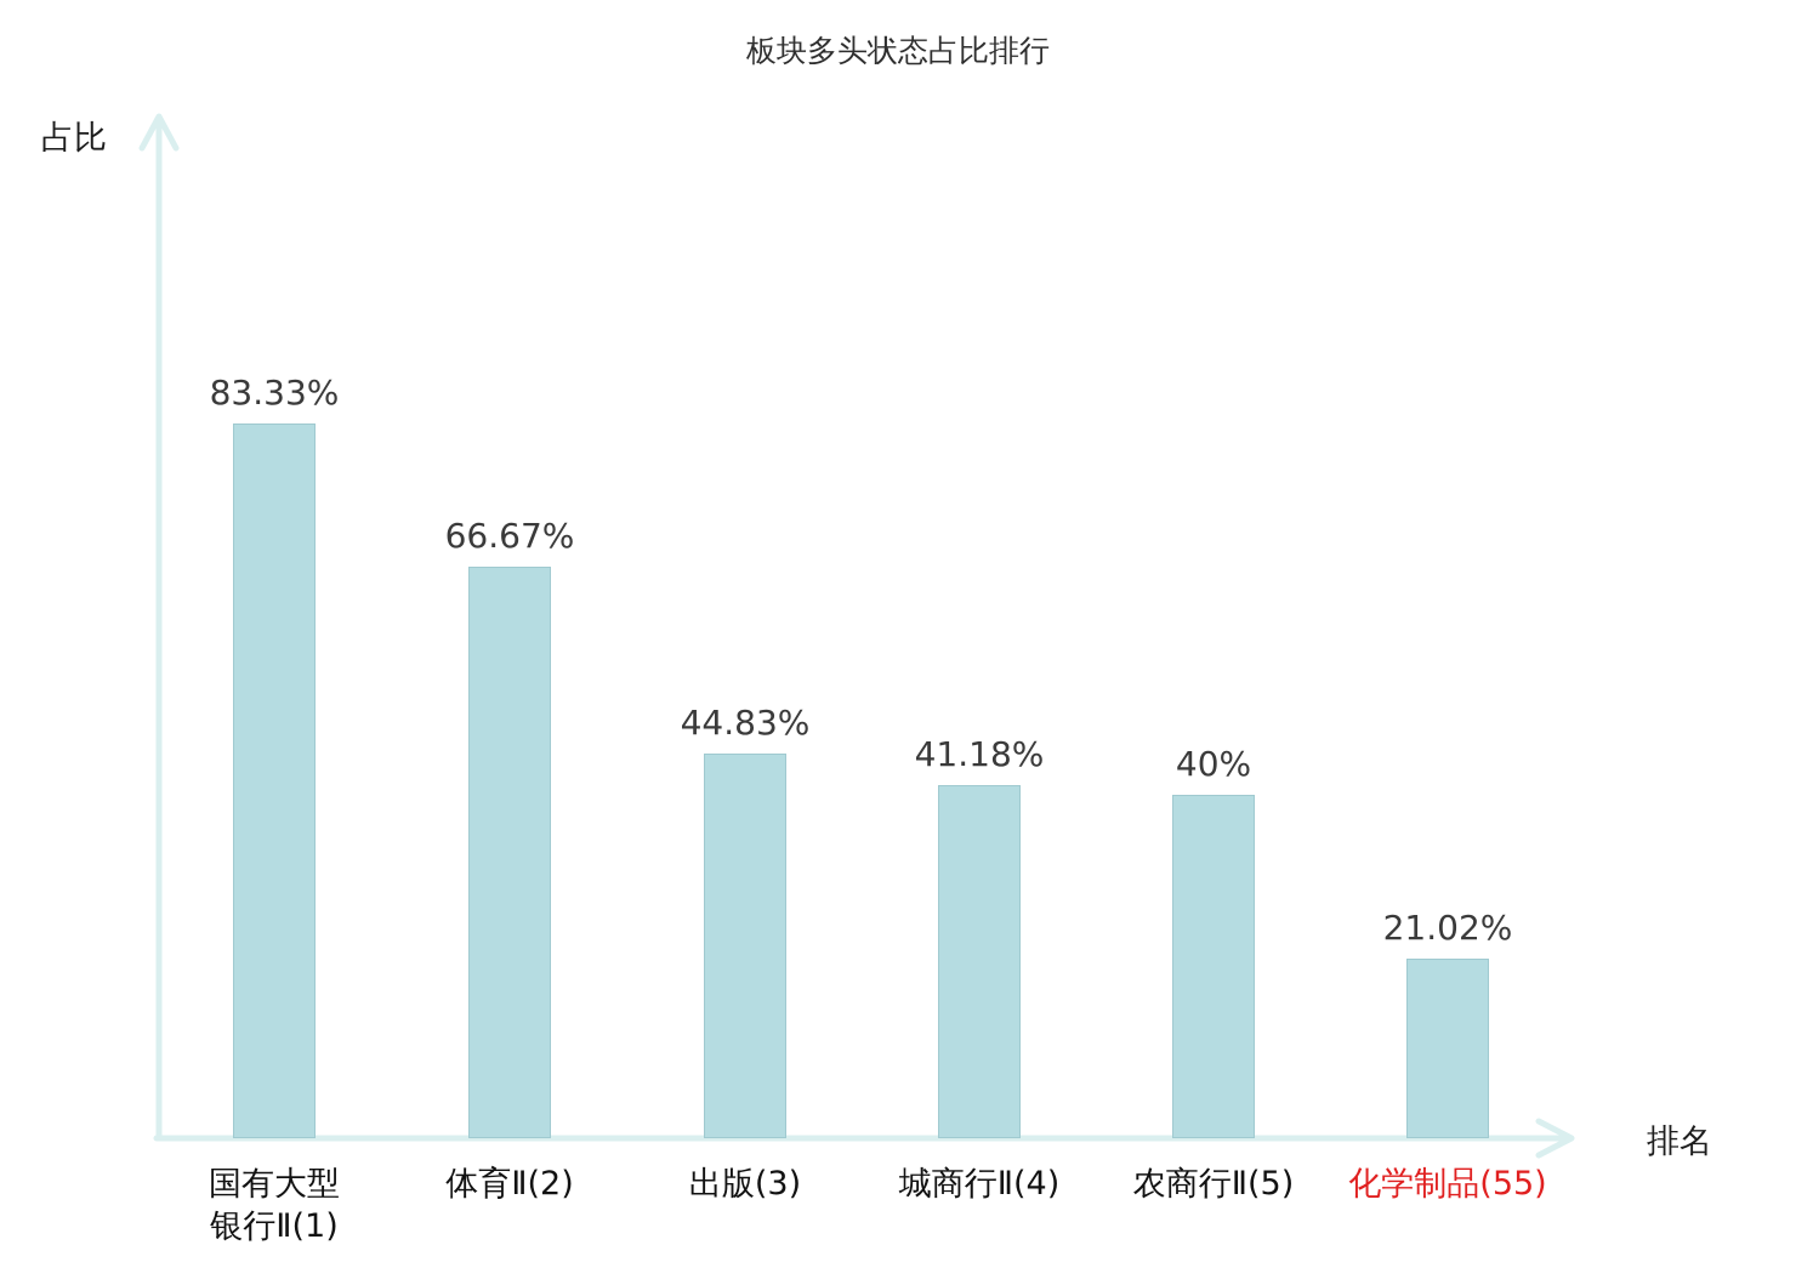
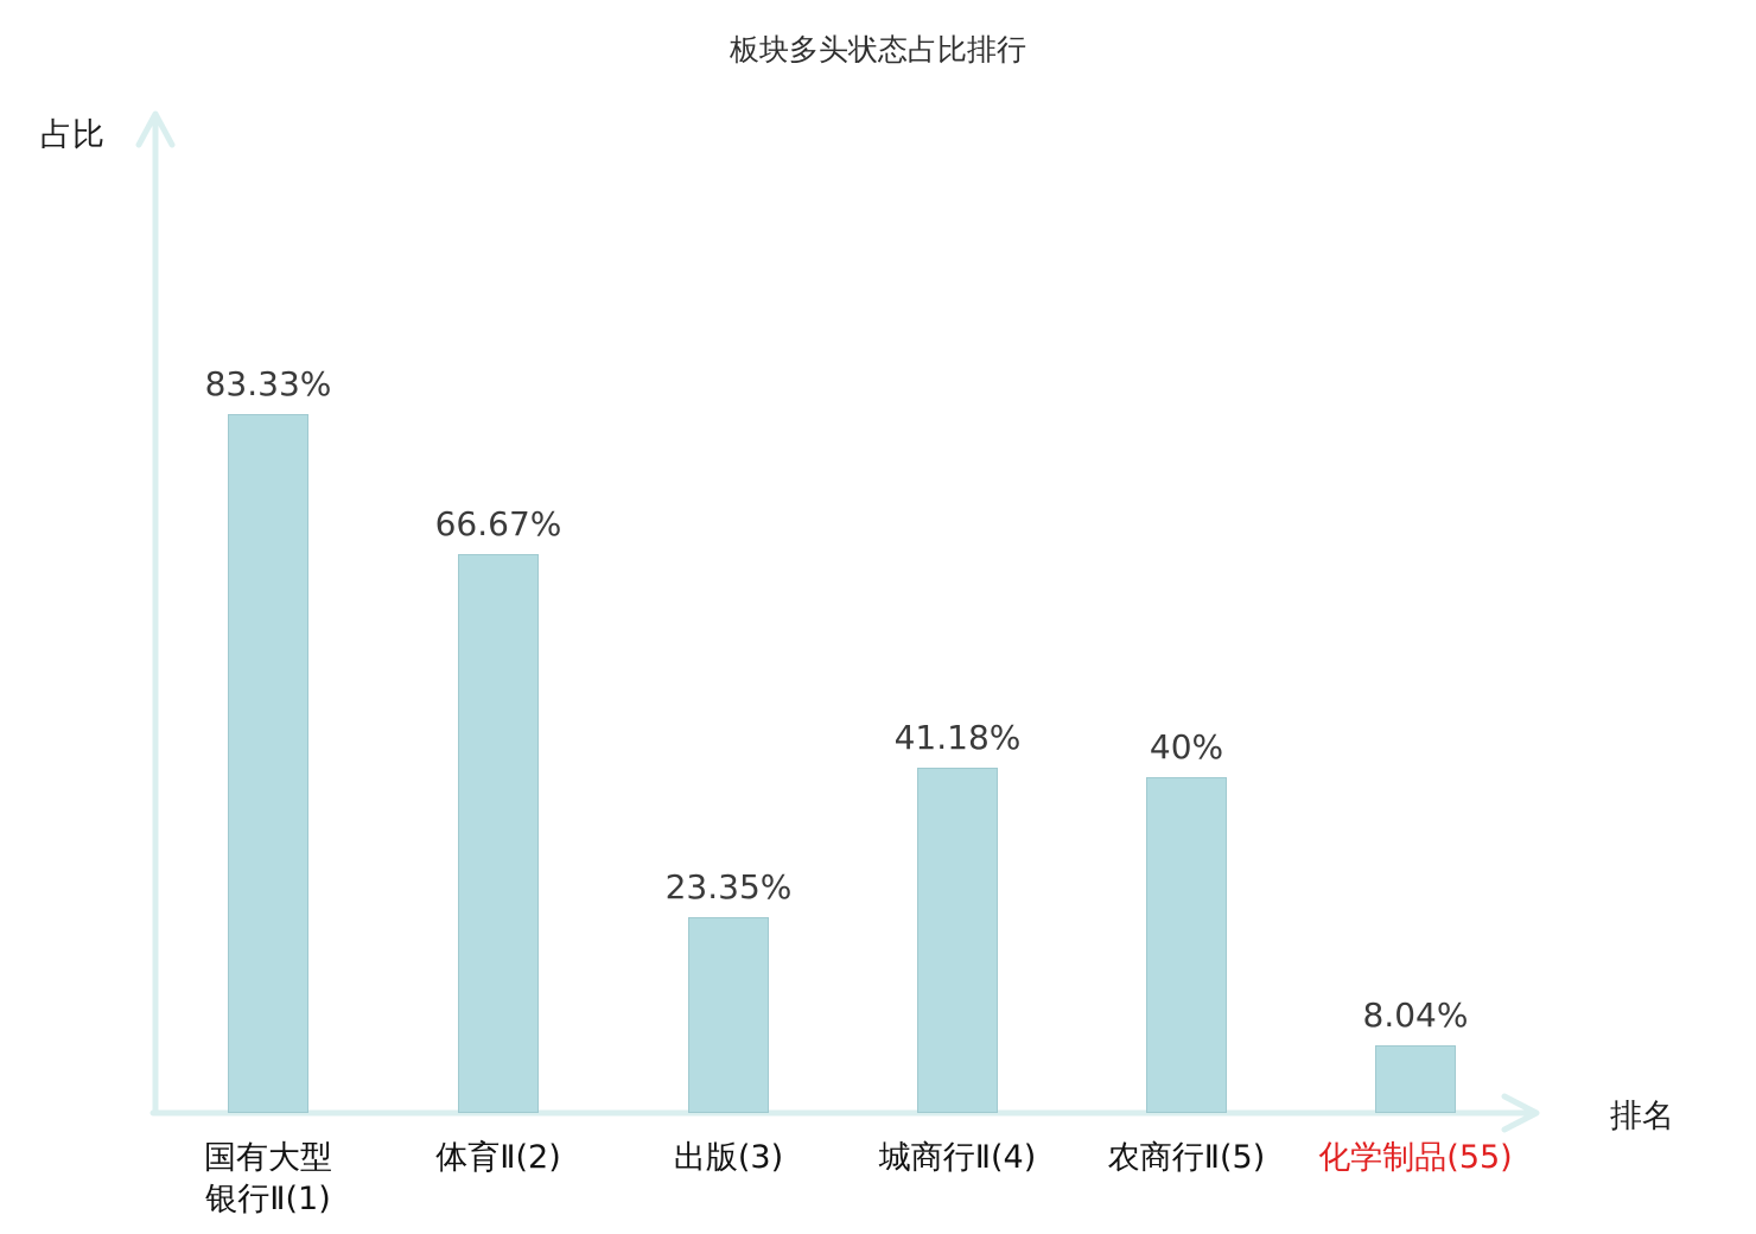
出版(3): 44.83% -> 23.35%
化学制品(55): 21.02% -> 8.04%
